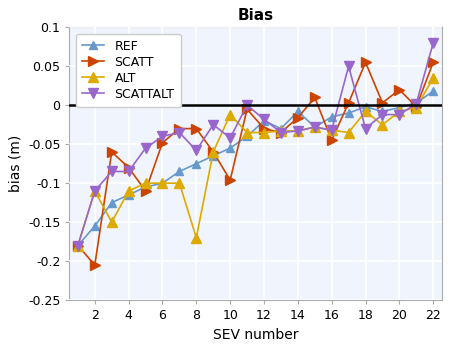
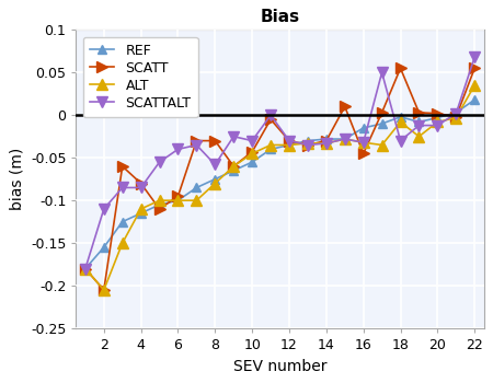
ALT/2: -0.110 -> -0.205
SCATT/6: -0.048 -> -0.095
ALT/8: -0.170 -> -0.080
SCATT/10: -0.096 -> -0.043
ALT/10: -0.012 -> -0.045
SCATTALT/10: -0.042 -> -0.030
REF/12: -0.020 -> -0.035
SCATTALT/12: -0.018 -> -0.030
REF/14: -0.008 -> -0.028
SCATT/14: -0.016 -> -0.030
SCATT/20: 0.020 -> 0.002
SCATTALT/22: 0.080 -> 0.068
